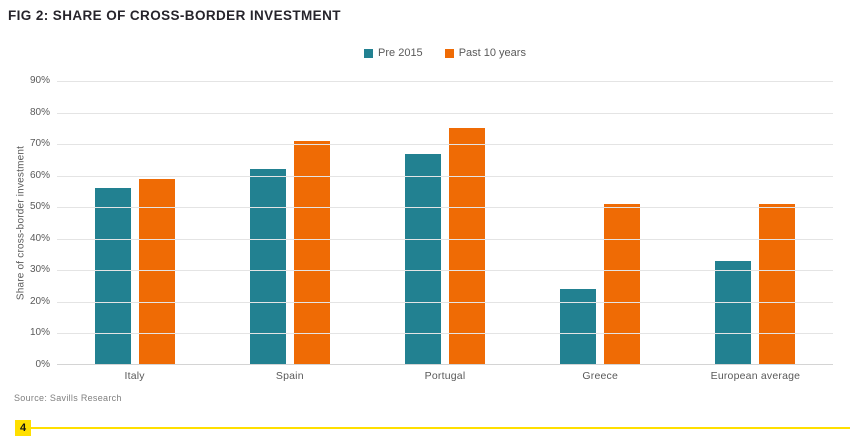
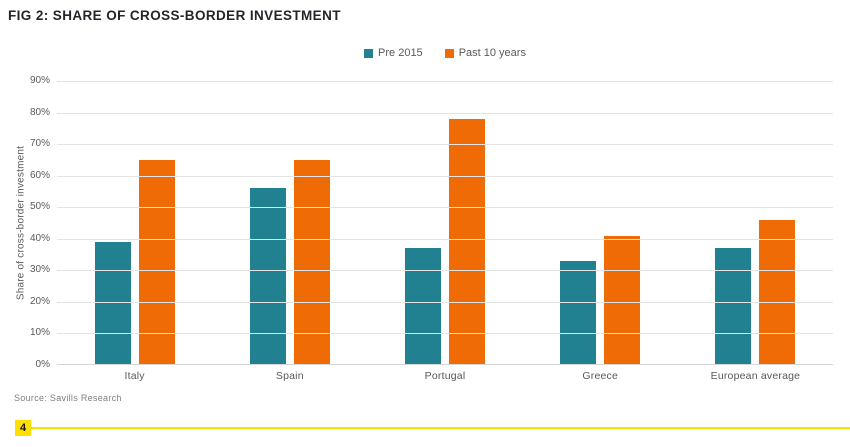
Pre 2015/Italy: 56% -> 39%
Past 10 years/Italy: 59% -> 65%
Pre 2015/Spain: 62% -> 56%
Past 10 years/Spain: 71% -> 65%
Pre 2015/Portugal: 67% -> 37%
Past 10 years/Portugal: 75% -> 78%
Pre 2015/Greece: 24% -> 33%
Past 10 years/Greece: 51% -> 41%
Pre 2015/European average: 33% -> 37%
Past 10 years/European average: 51% -> 46%
